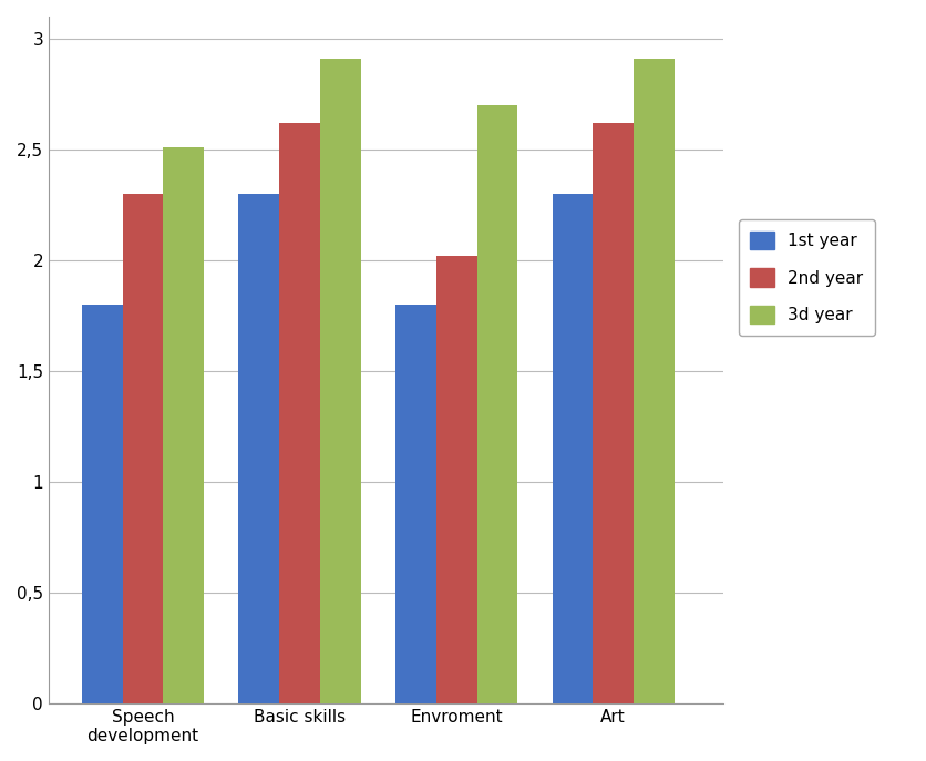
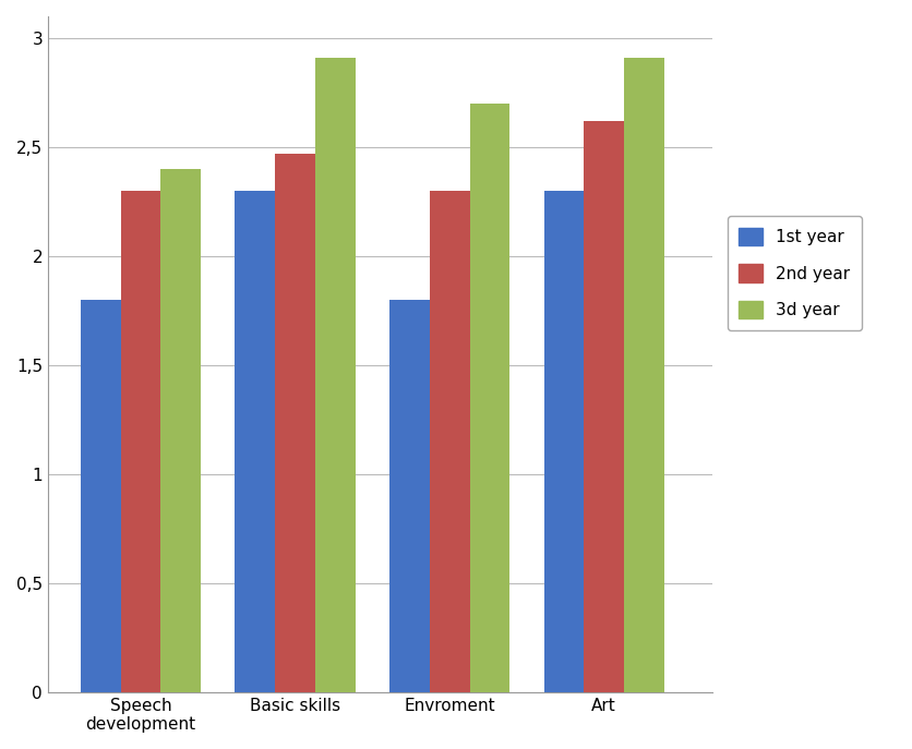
3d year/Speech development: 2,51 -> 2,40
2nd year/Basic skills: 2,62 -> 2,47
2nd year/Envroment: 2,02 -> 2,30
